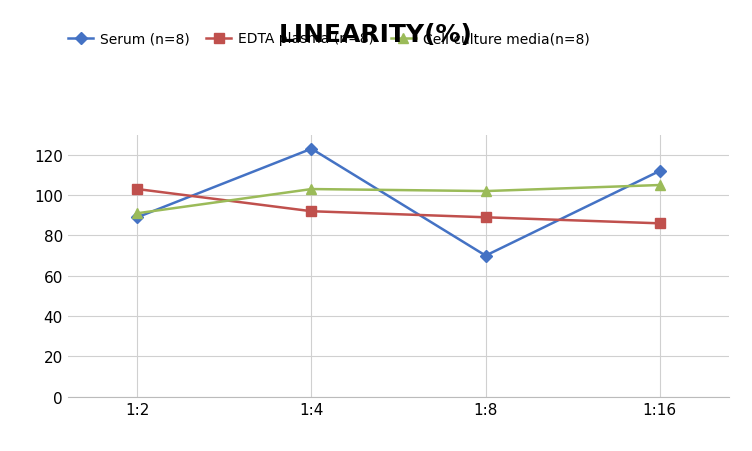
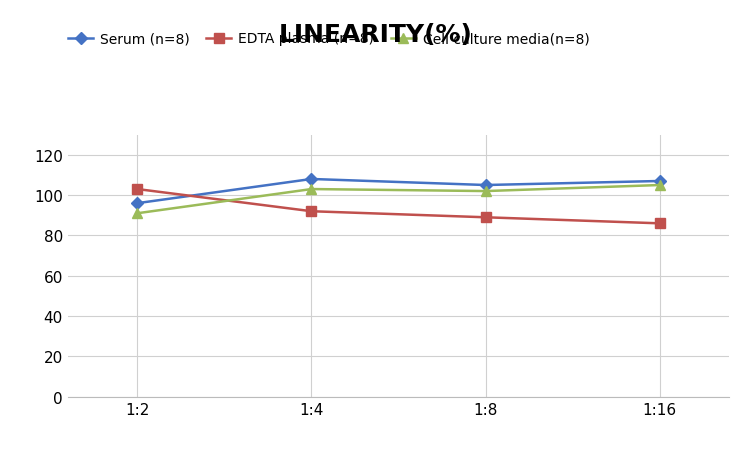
Serum (n=8)/1:2: 89 -> 96
Serum (n=8)/1:4: 123 -> 108
Serum (n=8)/1:8: 70 -> 105
Serum (n=8)/1:16: 112 -> 107
